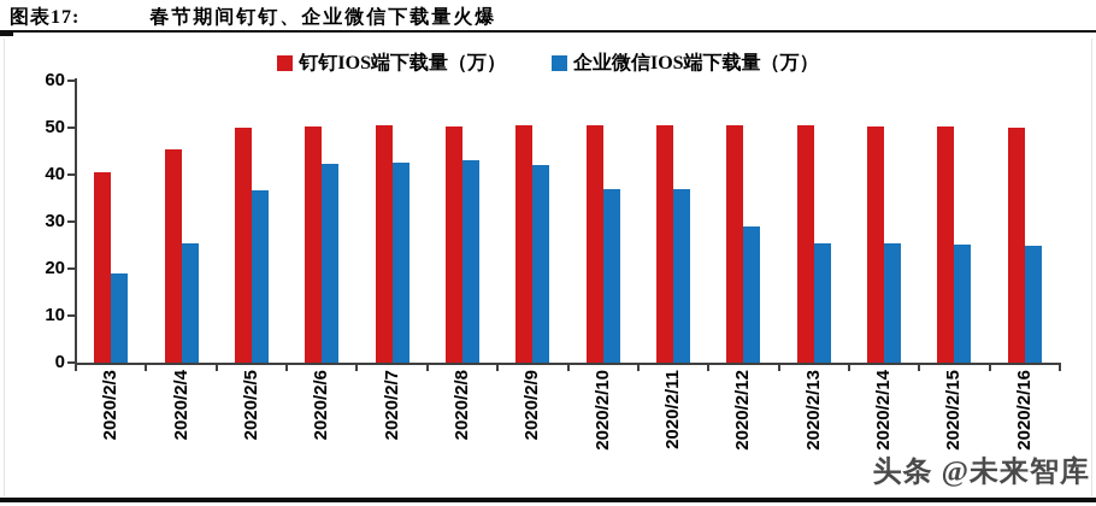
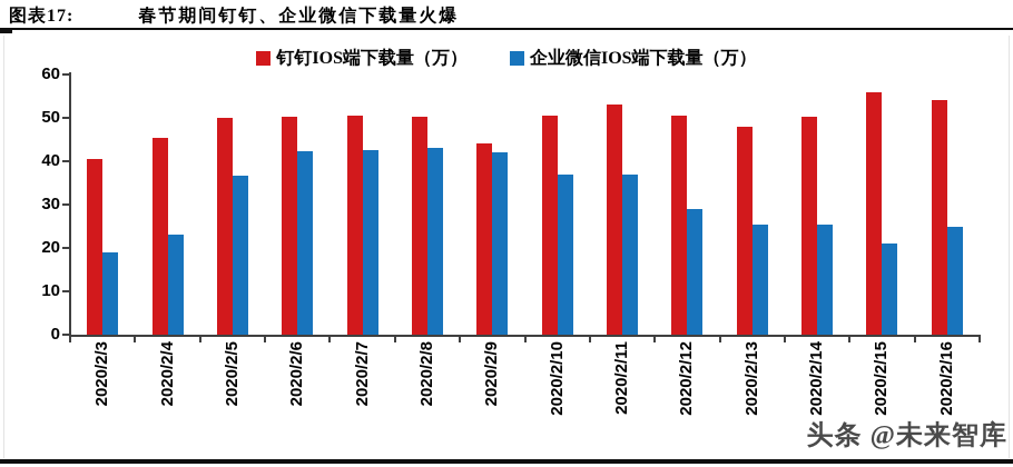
企业微信IOS端下载量（万）/2020/2/4: 25 -> 23
钉钉IOS端下载量（万）/2020/2/9: 51 -> 44
钉钉IOS端下载量（万）/2020/2/11: 50 -> 53
钉钉IOS端下载量（万）/2020/2/13: 50 -> 48
钉钉IOS端下载量（万）/2020/2/15: 50 -> 56
企业微信IOS端下载量（万）/2020/2/15: 25 -> 21
钉钉IOS端下载量（万）/2020/2/16: 50 -> 54
